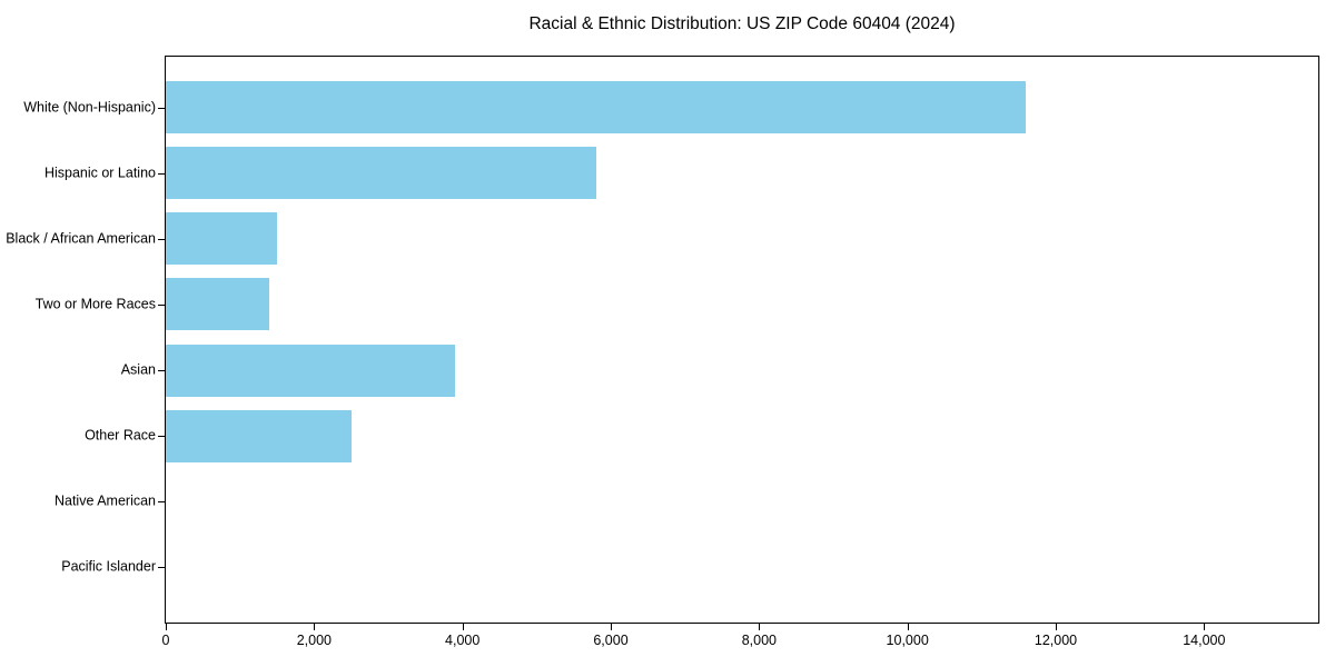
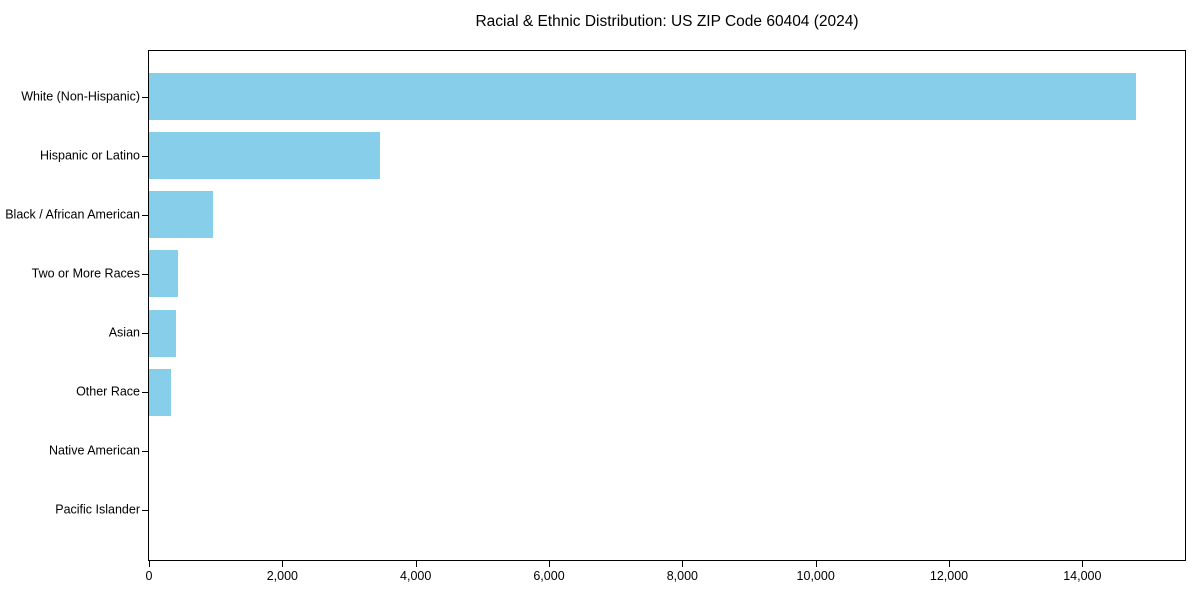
White (Non-Hispanic): 11600 -> 14800
Hispanic or Latino: 5800 -> 3500
Black / African American: 1500 -> 1000
Two or More Races: 1400 -> 400
Asian: 3900 -> 400
Other Race: 2500 -> 300
